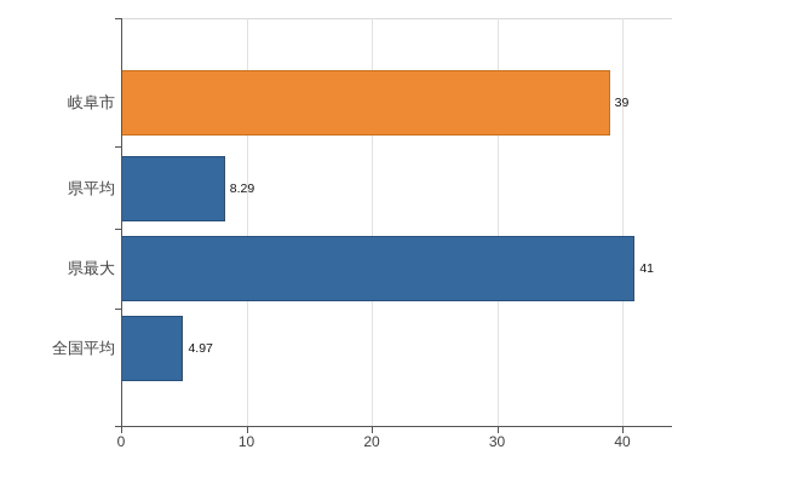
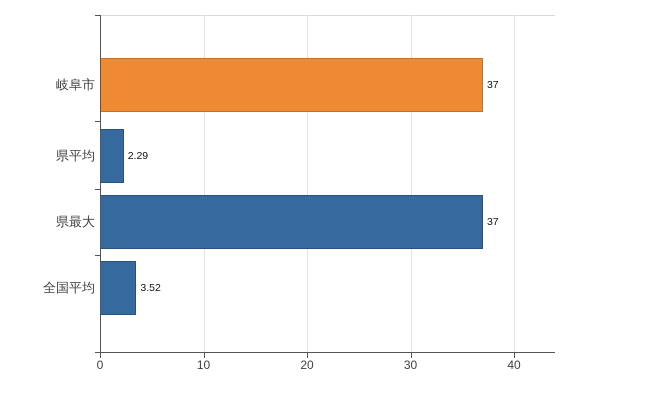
岐阜市: 39 -> 37
県平均: 8.29 -> 2.29
県最大: 41 -> 37
全国平均: 4.97 -> 3.52
